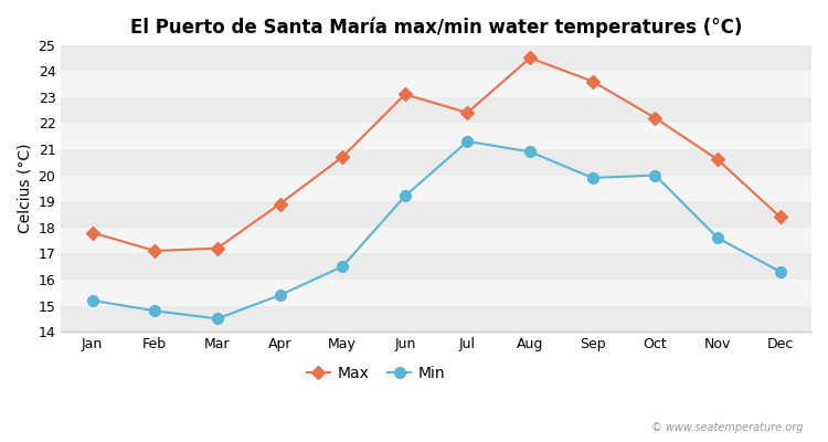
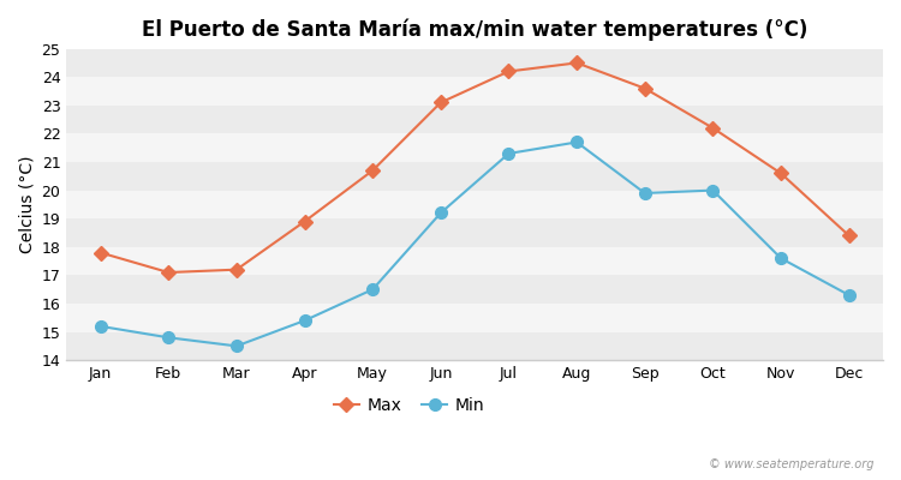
Max/Jul: 22.4 -> 24.2
Min/Aug: 20.9 -> 21.7
